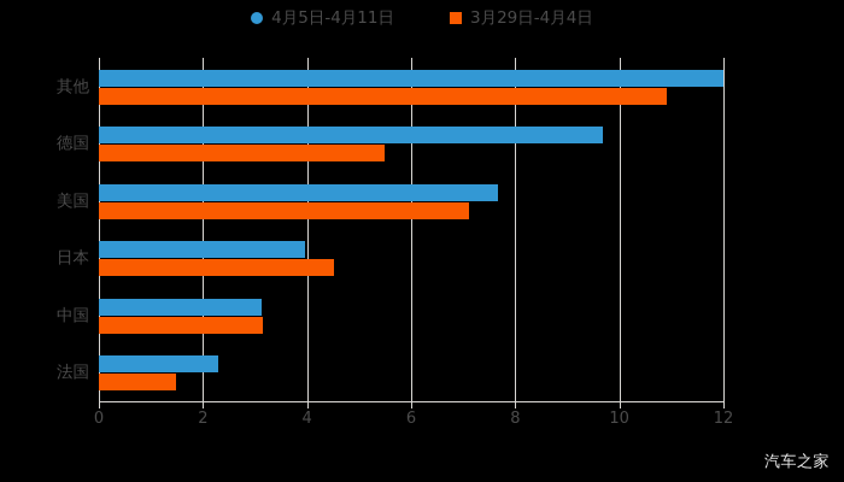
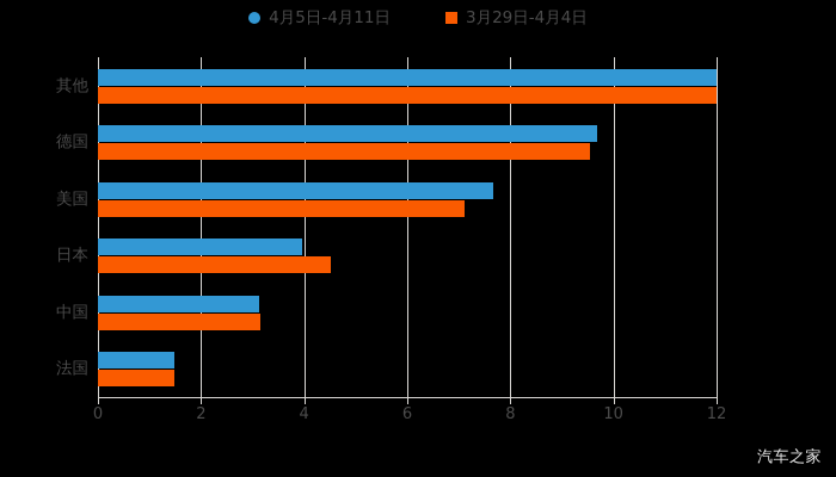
3月29日-4月4日/其他: 10.9 -> 12.0
3月29日-4月4日/德国: 5.5 -> 9.5
4月5日-4月11日/法国: 2.3 -> 1.5
